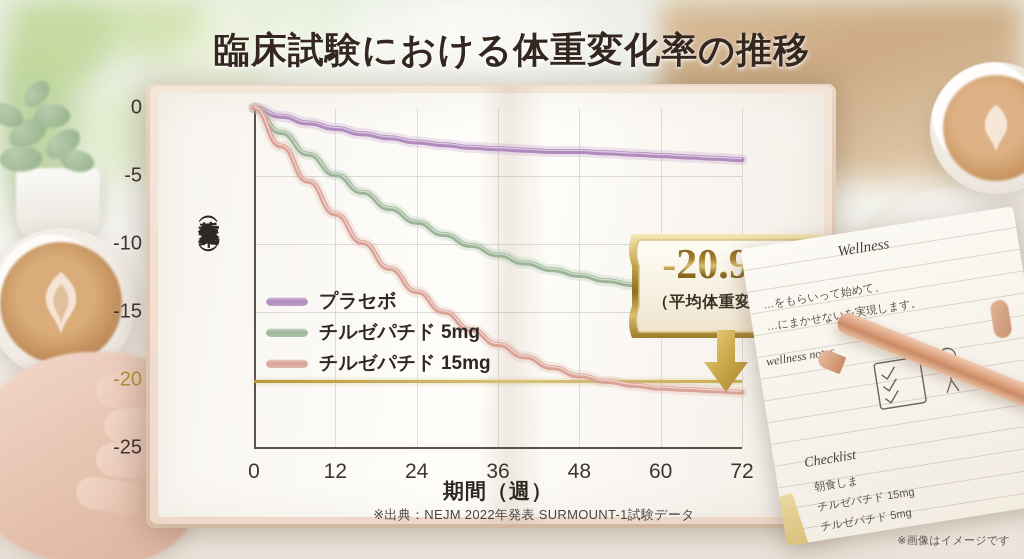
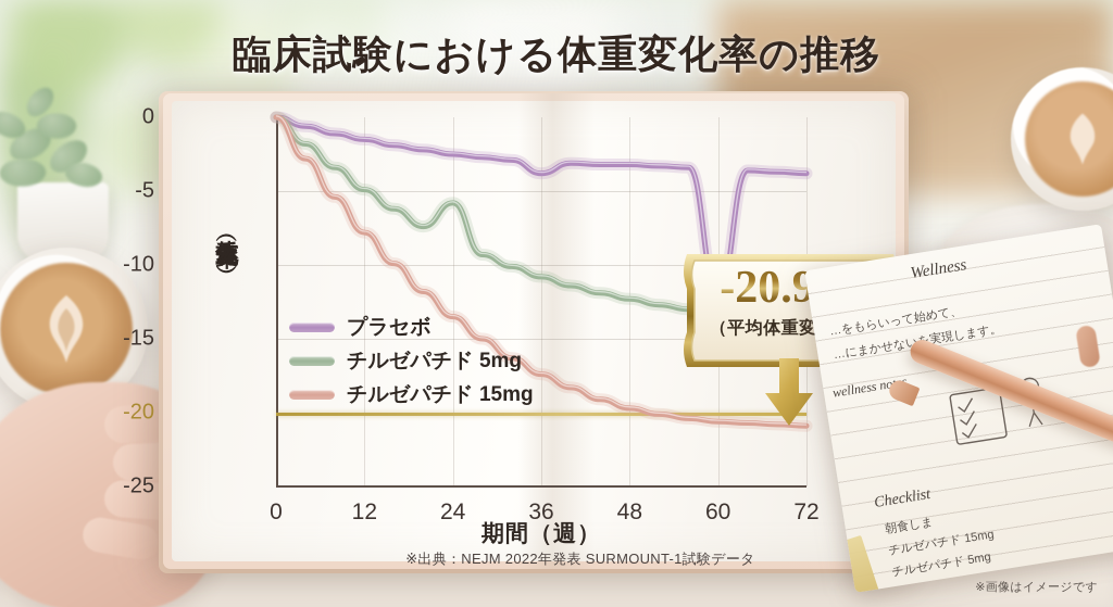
チルゼパチド 5mg/24: -8.4 -> -5.8
プラセボ/36: -3.0 -> -3.8
プラセボ/60: -3.5 -> -12.0
